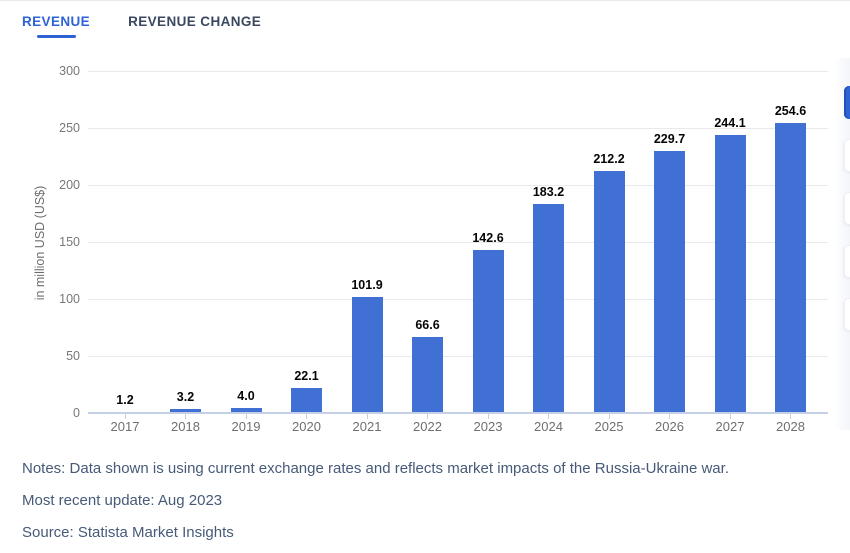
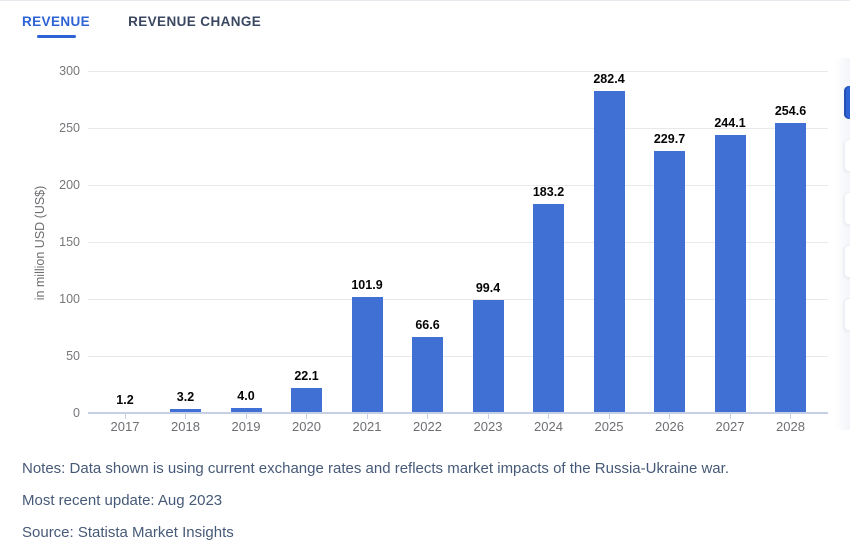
2023: 142.6 -> 99.4
2025: 212.2 -> 282.4
